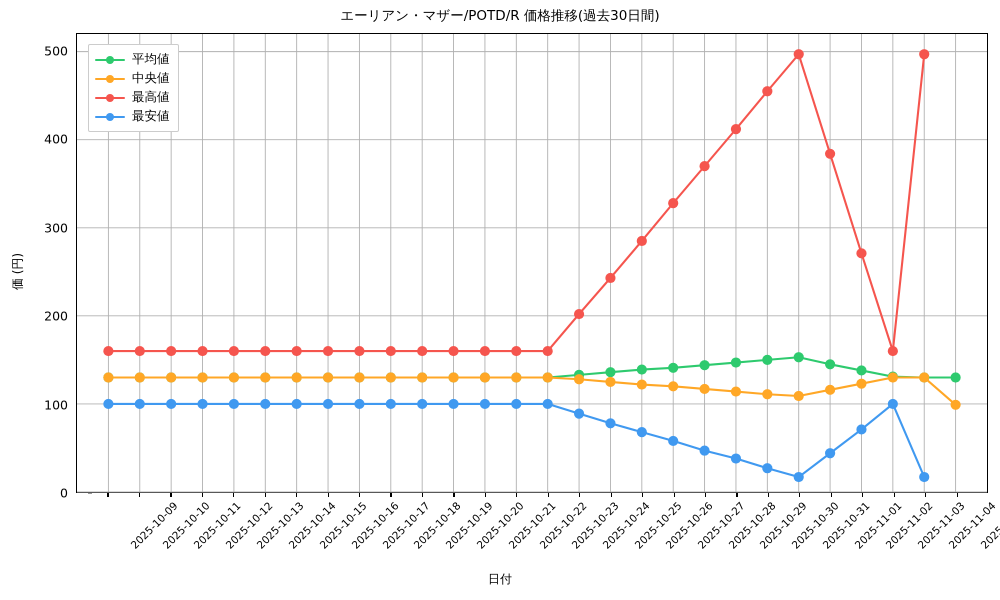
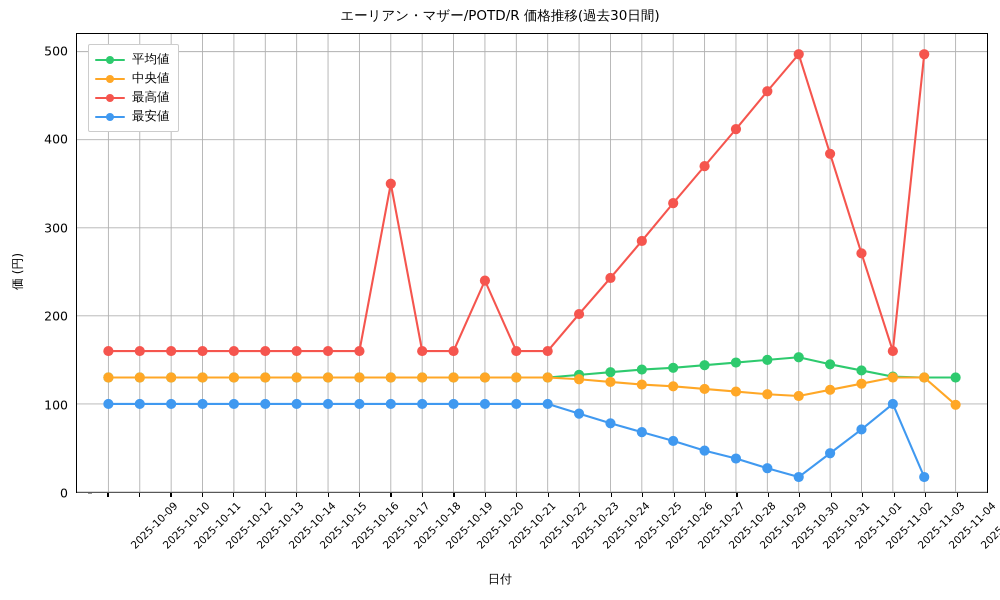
最高値/2025-10-18: 160 -> 350
最高値/2025-10-21: 160 -> 240
